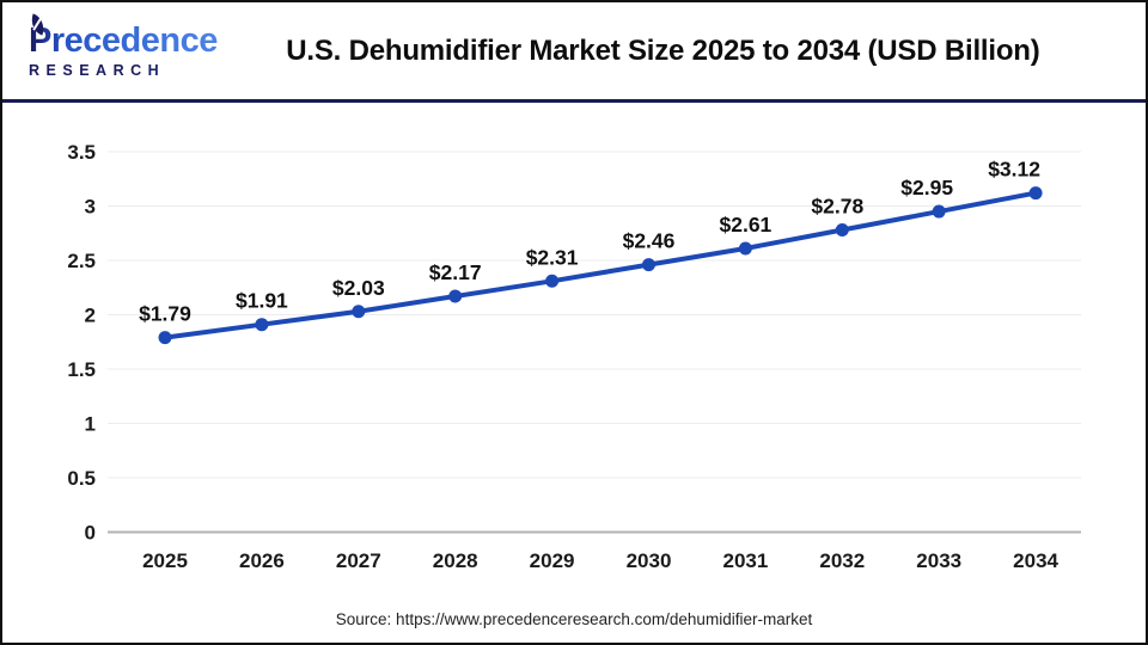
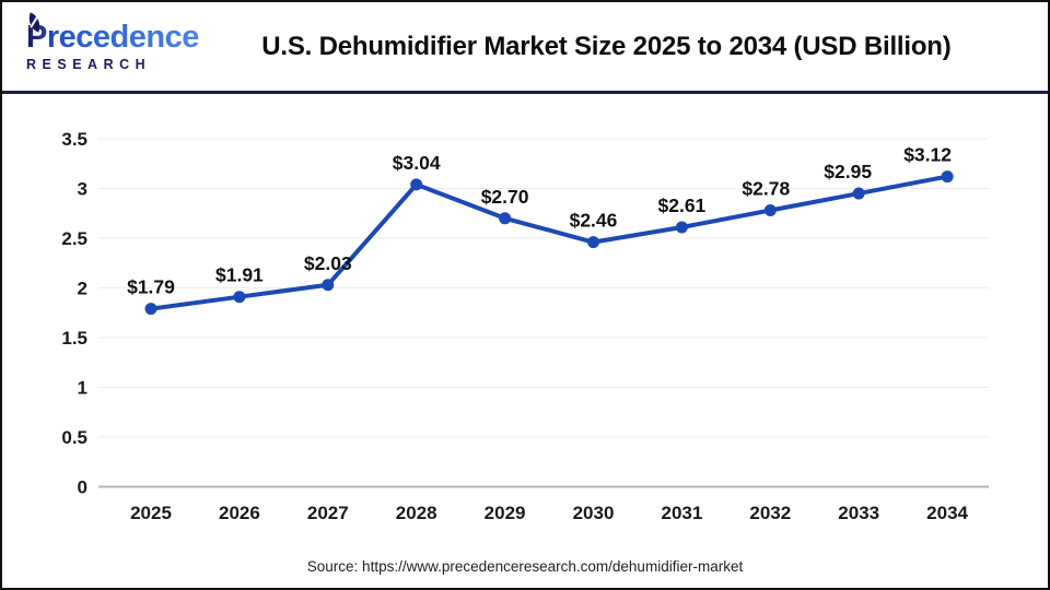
2028: $2.17 -> $3.04
2029: $2.31 -> $2.70
